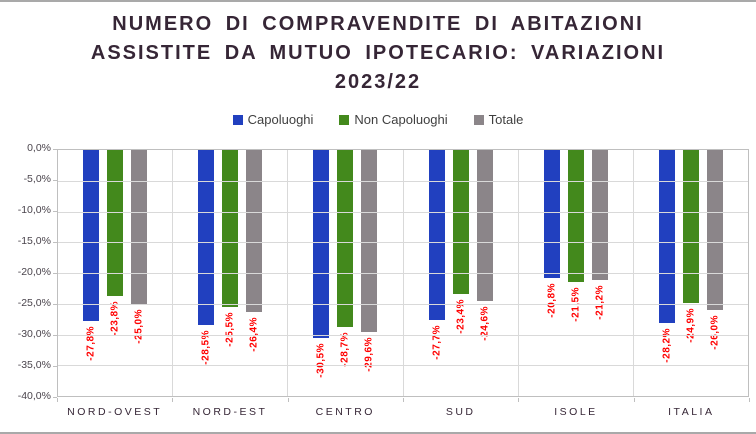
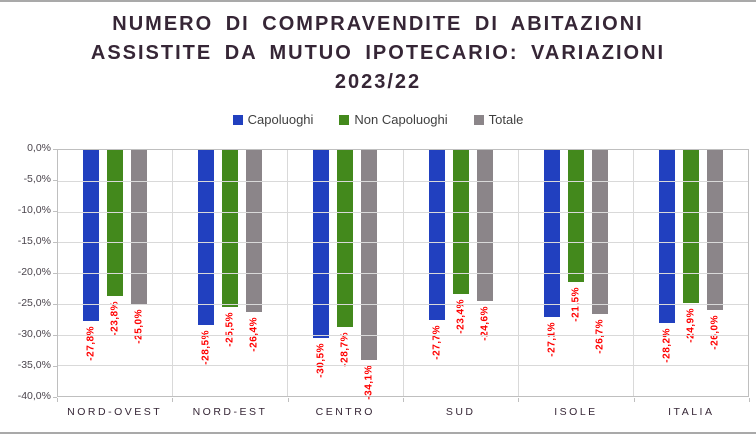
Totale/CENTRO: -29,6% -> -34,1%
Capoluoghi/ISOLE: -20,8% -> -27,1%
Totale/ISOLE: -21,2% -> -26,7%
